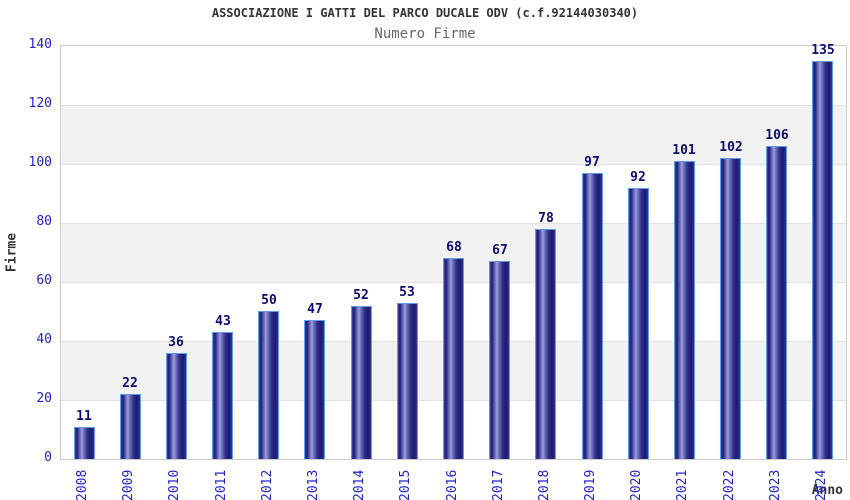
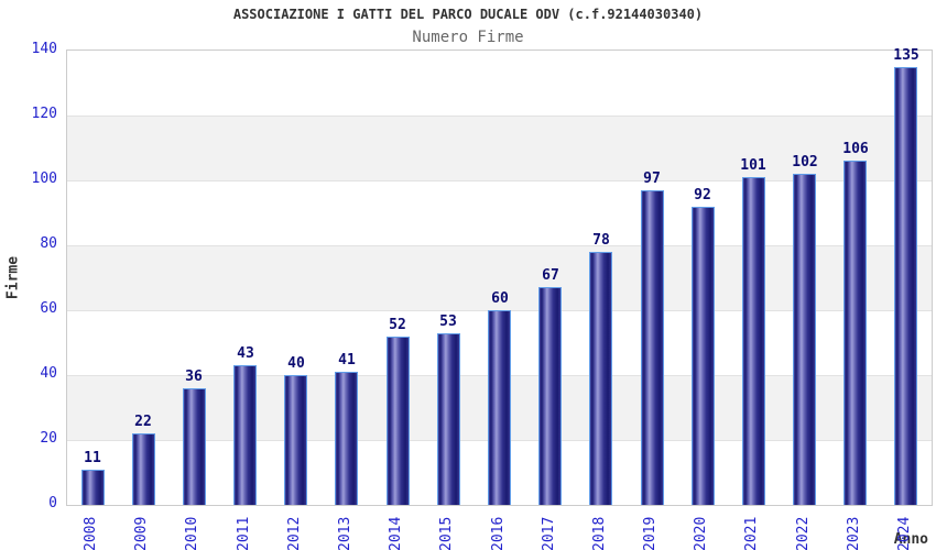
2012: 50 -> 40
2013: 47 -> 41
2016: 68 -> 60
